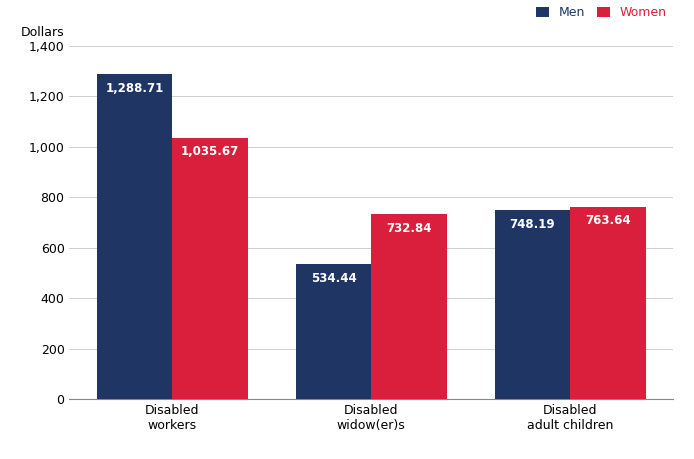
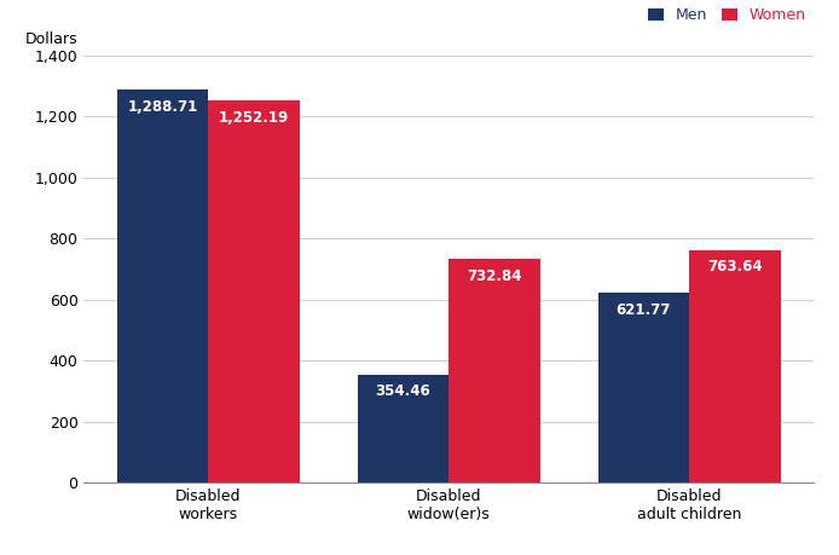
Women/Disabled workers: 1,035.67 -> 1,252.19
Men/Disabled widow(er)s: 534.44 -> 354.46
Men/Disabled adult children: 748.19 -> 621.77
